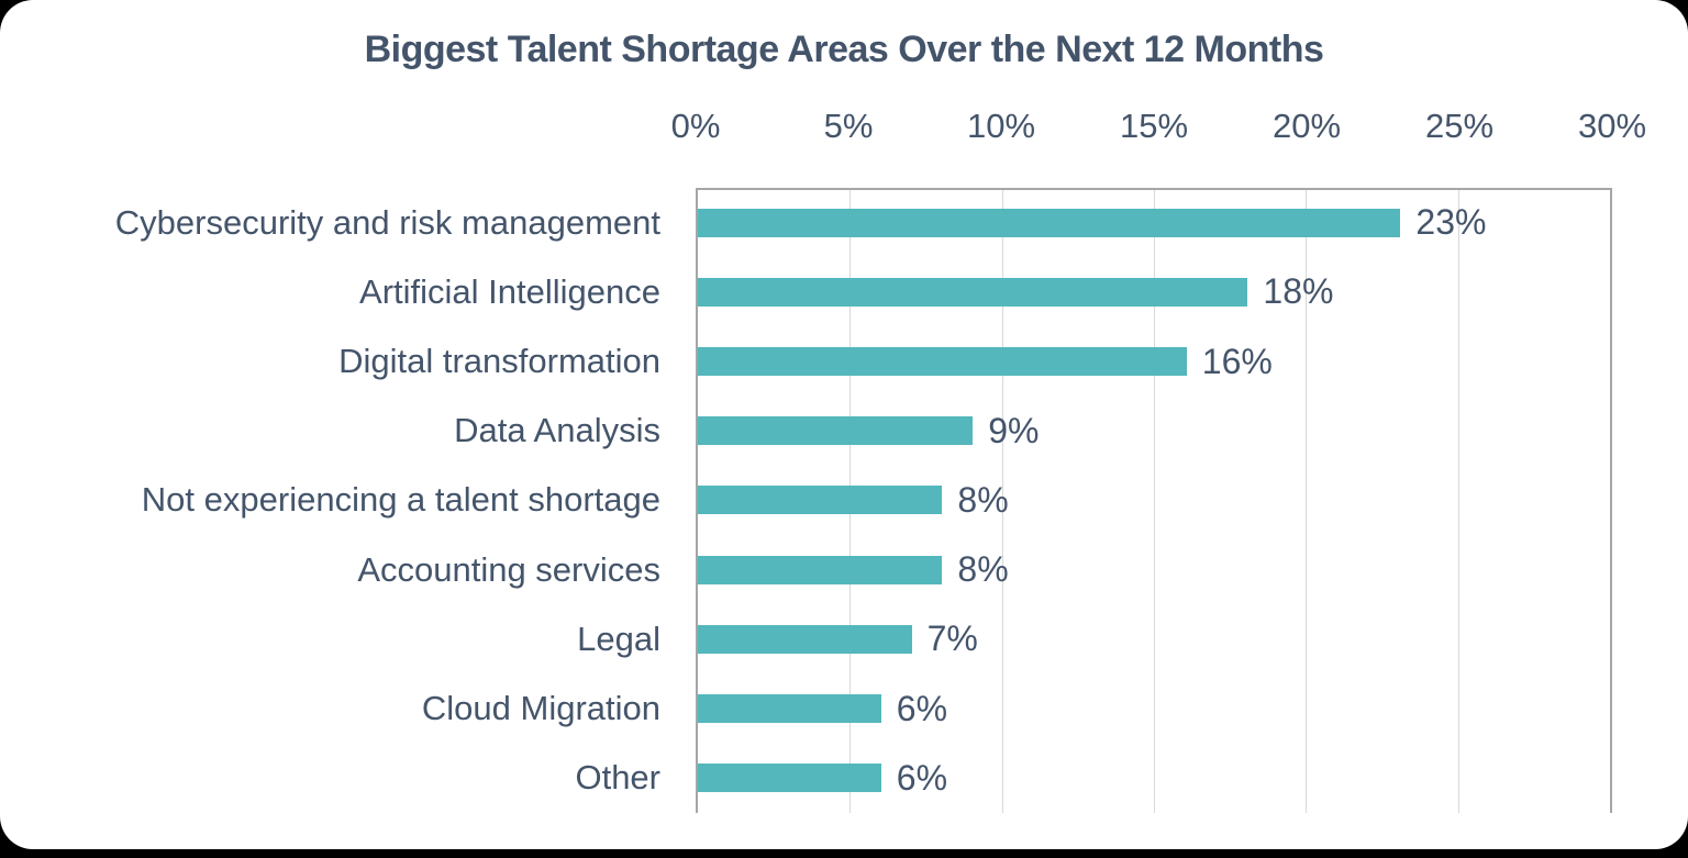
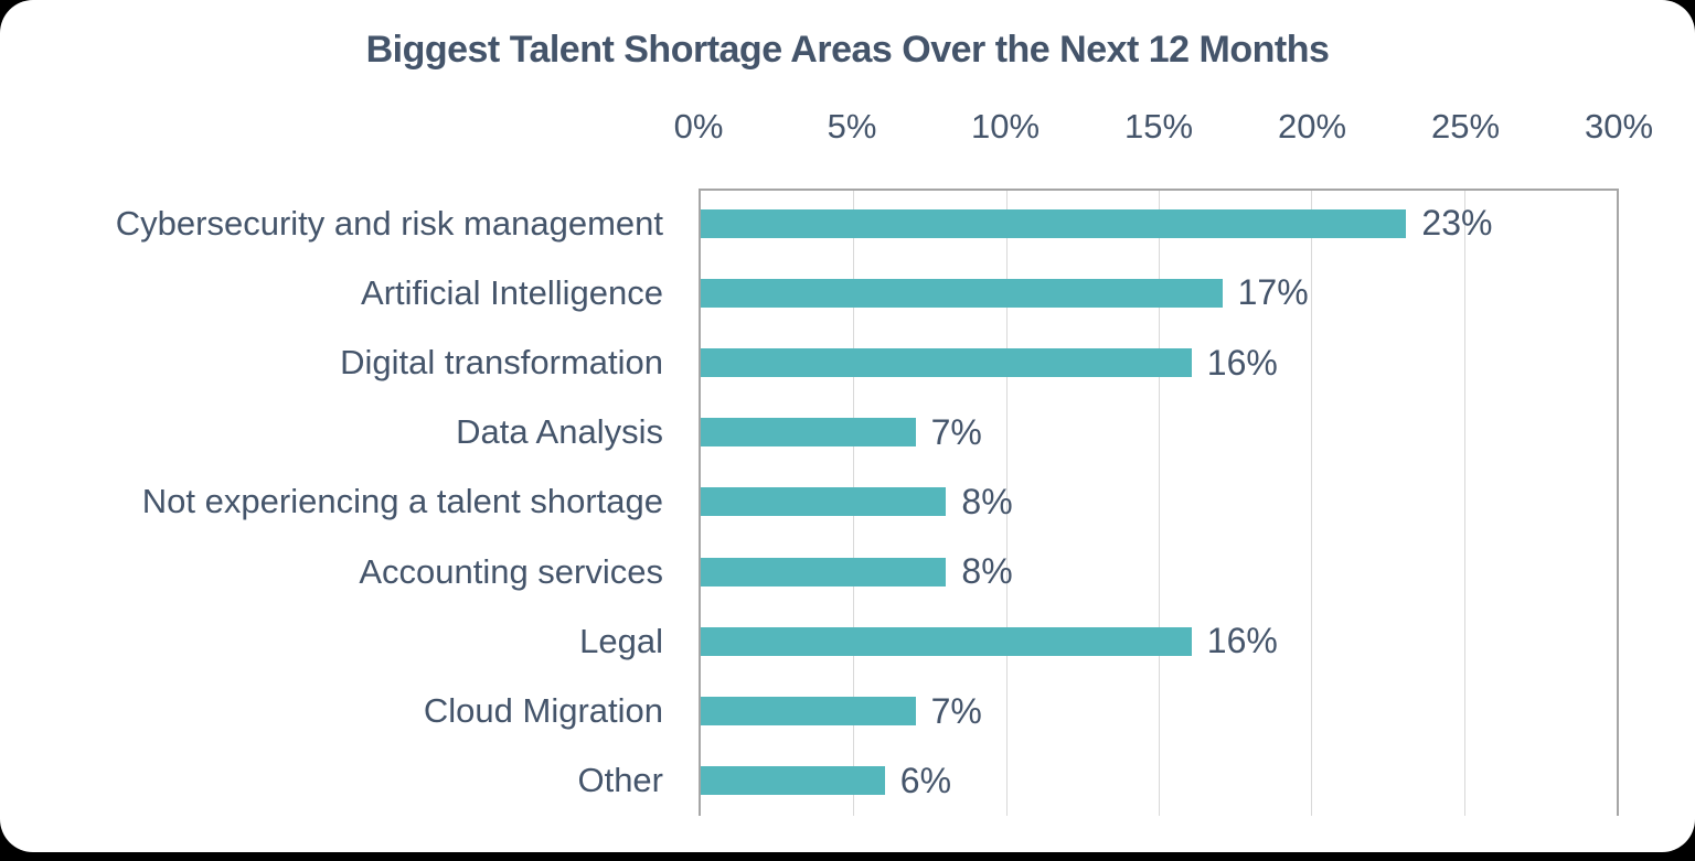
Artificial Intelligence: 18% -> 17%
Data Analysis: 9% -> 7%
Legal: 7% -> 16%
Cloud Migration: 6% -> 7%
